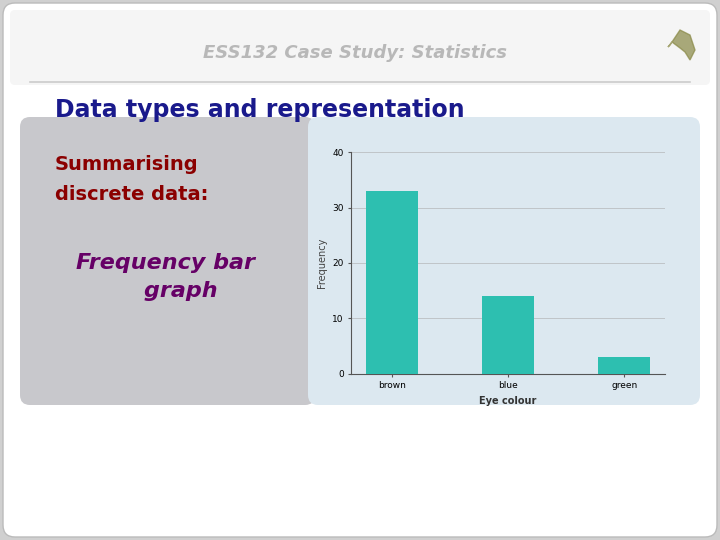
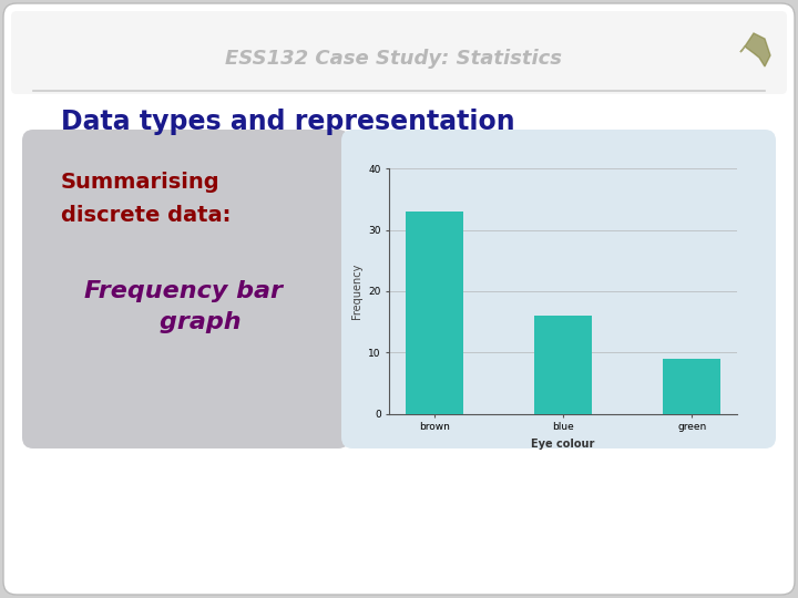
blue: 14 -> 16
green: 3 -> 9
